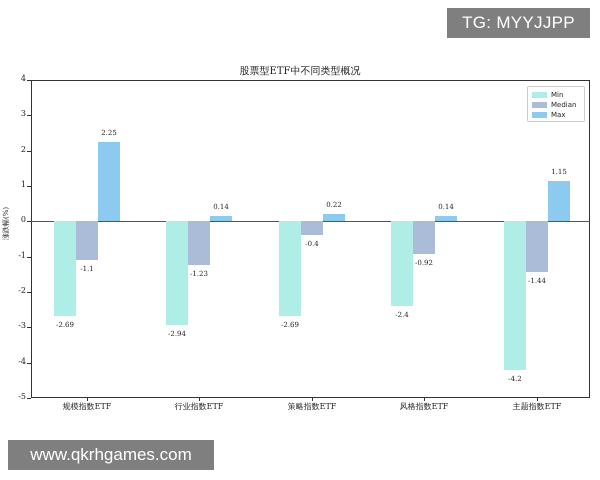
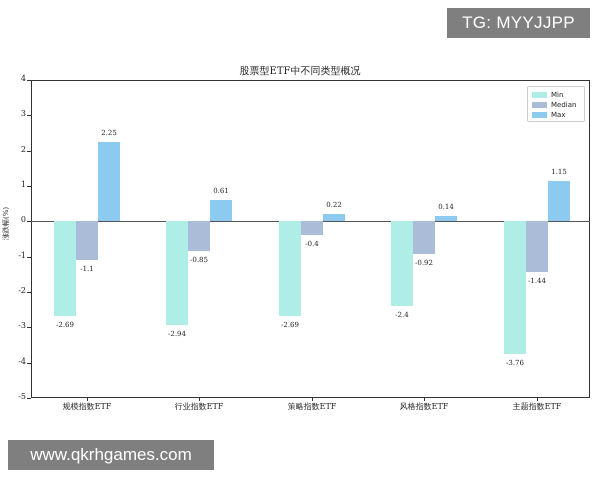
Median/行业指数ETF: -1.23 -> -0.85
Max/行业指数ETF: 0.14 -> 0.61
Min/主题指数ETF: -4.2 -> -3.76
